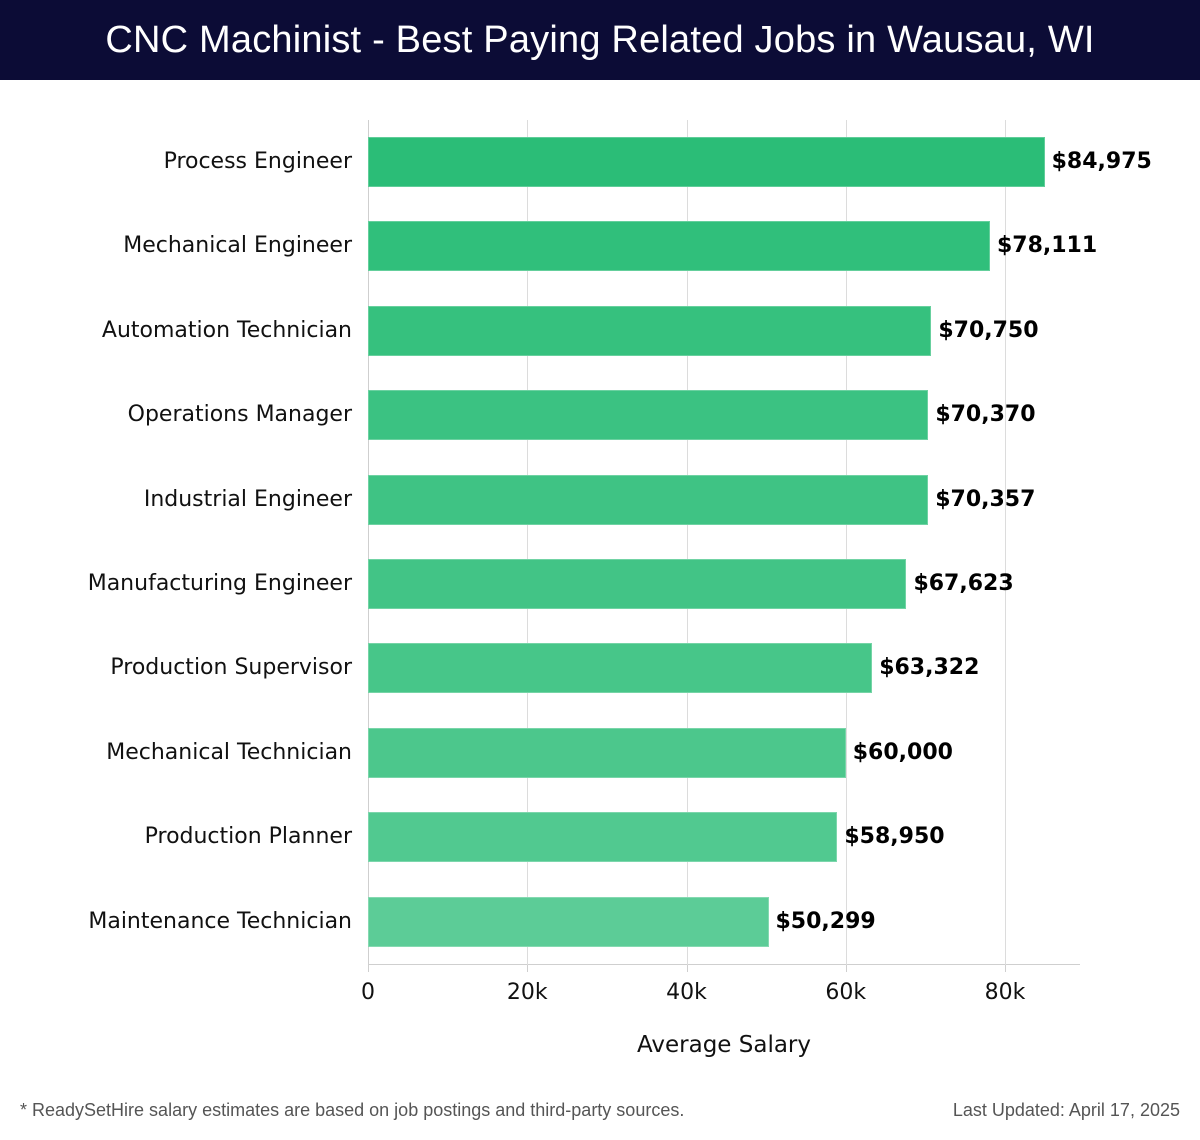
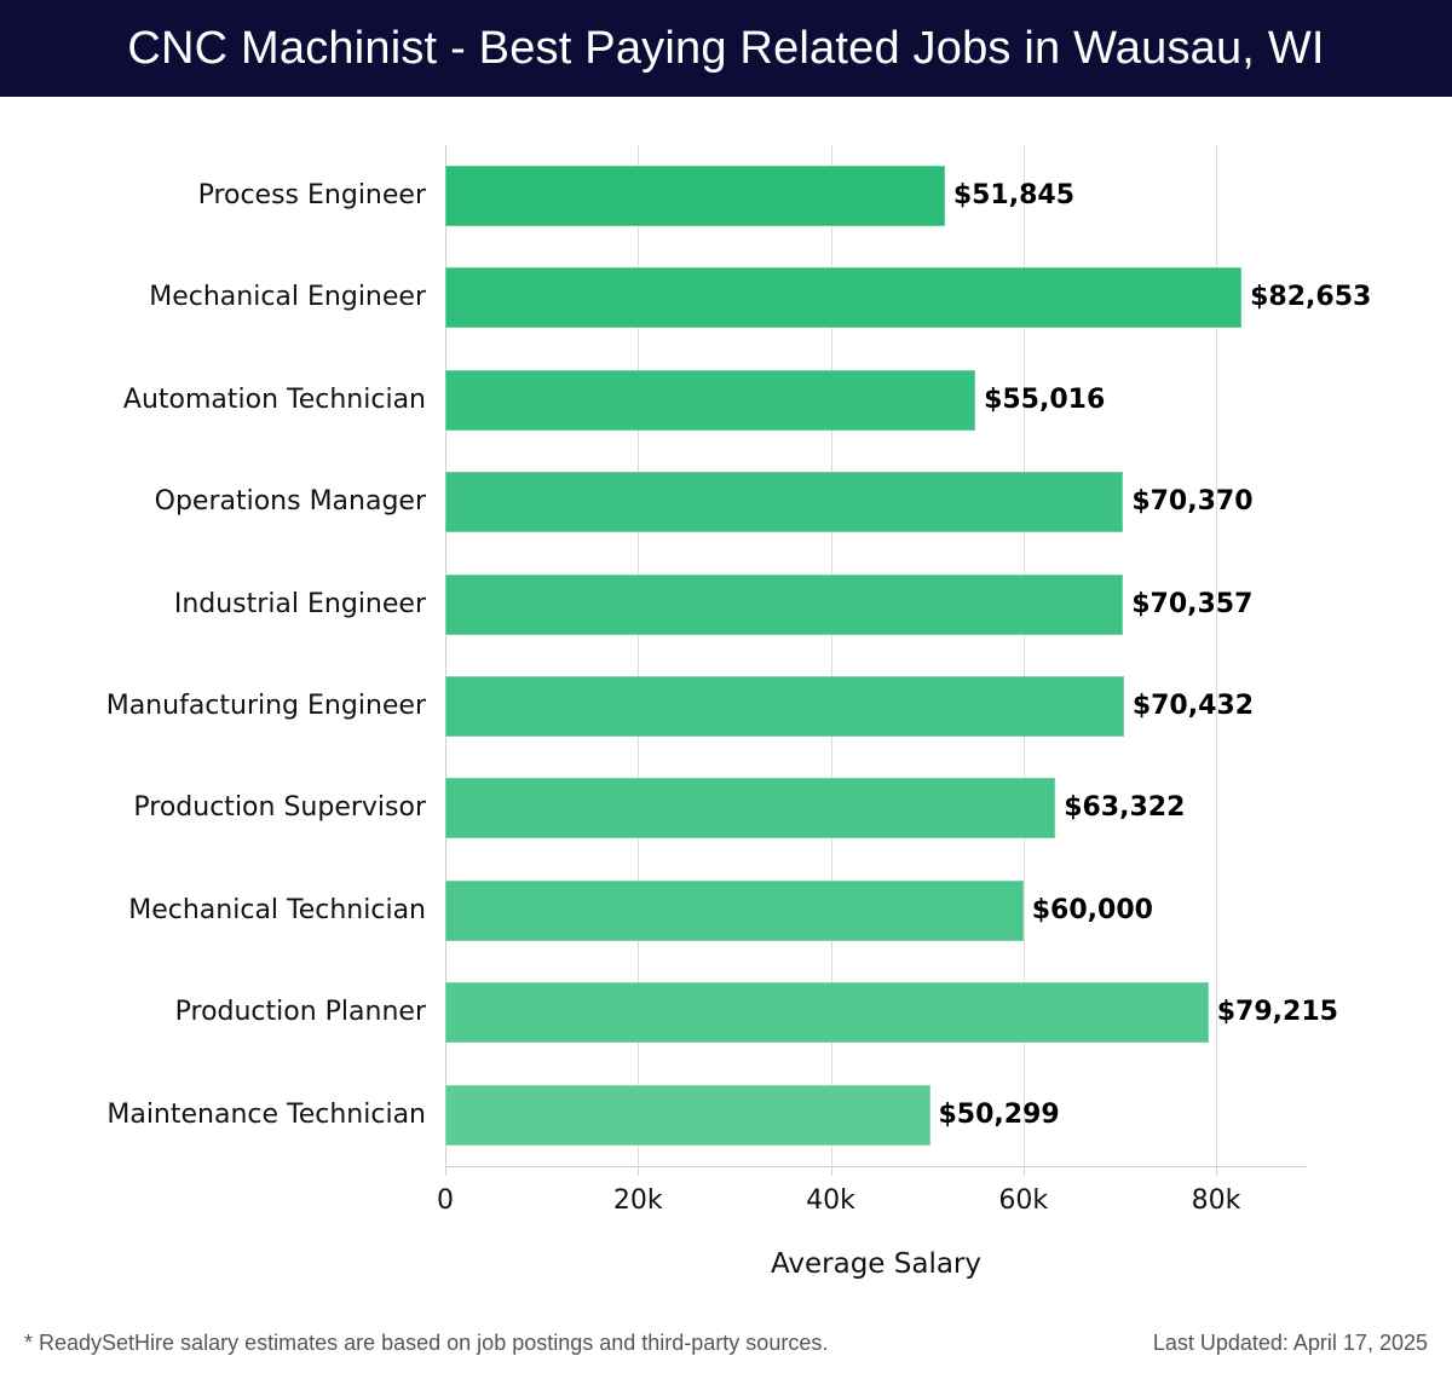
Process Engineer: $84,975 -> $51,845
Mechanical Engineer: $78,111 -> $82,653
Automation Technician: $70,750 -> $55,016
Manufacturing Engineer: $67,623 -> $70,432
Production Planner: $58,950 -> $79,215
